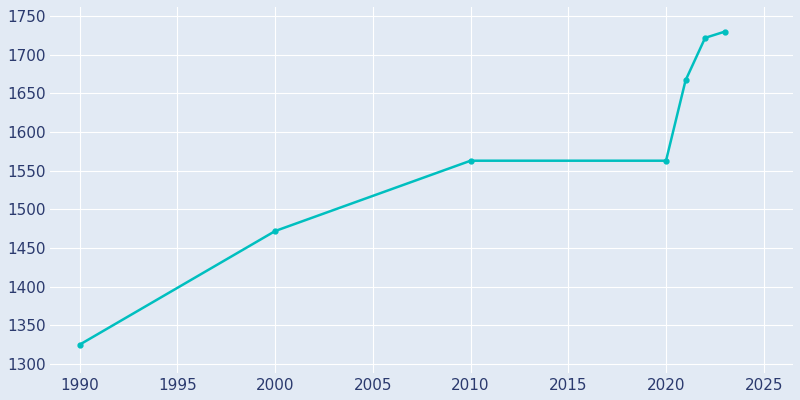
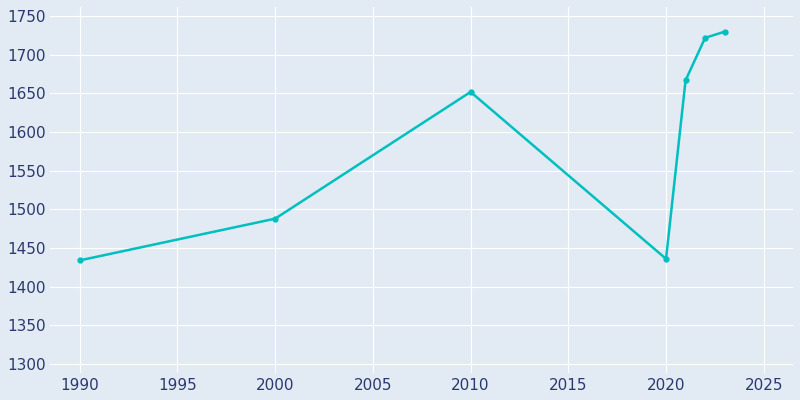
1990: 1325 -> 1434
2000: 1472 -> 1488
2010: 1563 -> 1652
2020: 1563 -> 1436
